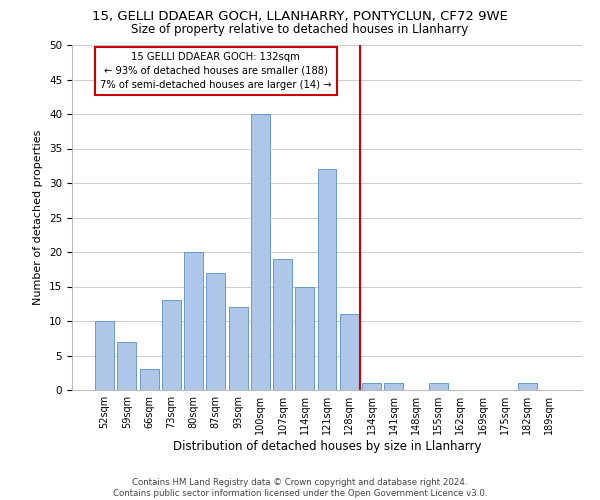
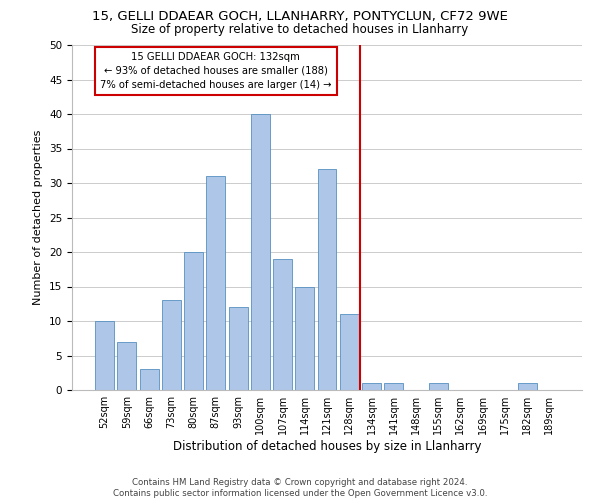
87sqm: 17 -> 31
